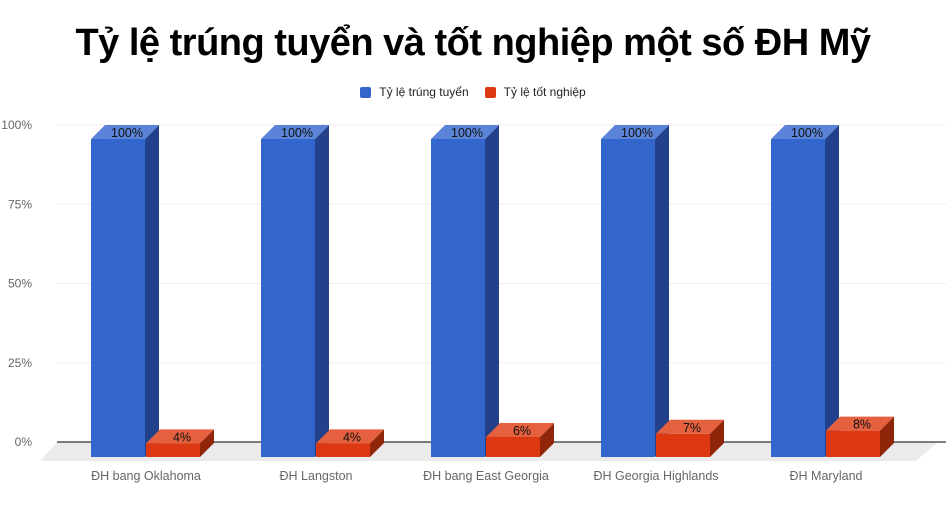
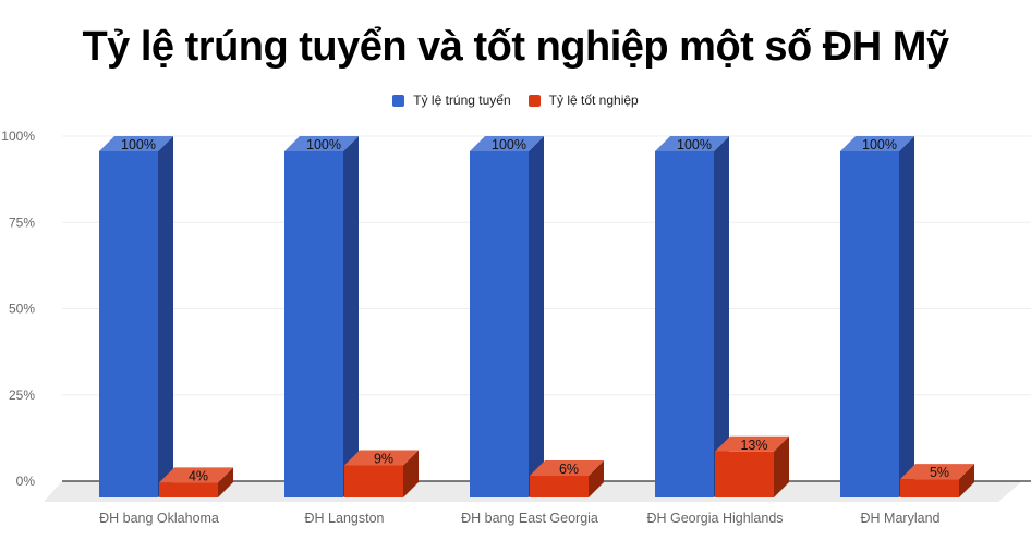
Tỷ lệ tốt nghiệp/ĐH Langston: 4% -> 9%
Tỷ lệ tốt nghiệp/ĐH Georgia Highlands: 7% -> 13%
Tỷ lệ tốt nghiệp/ĐH Maryland: 8% -> 5%
